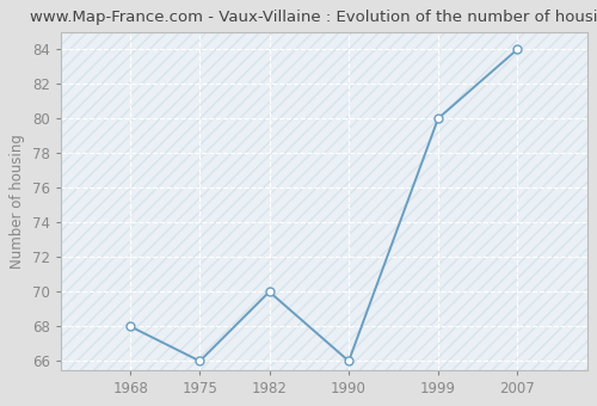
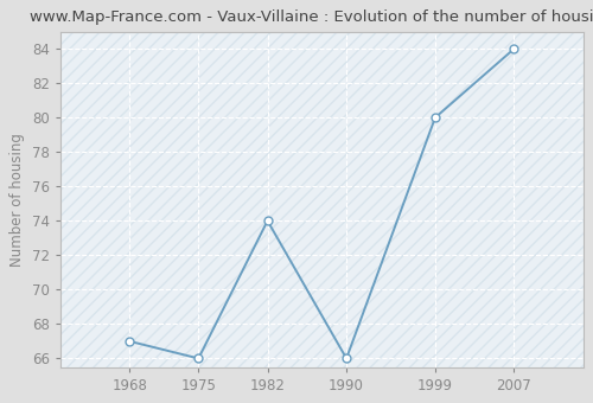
1968: 68 -> 67
1982: 70 -> 74
